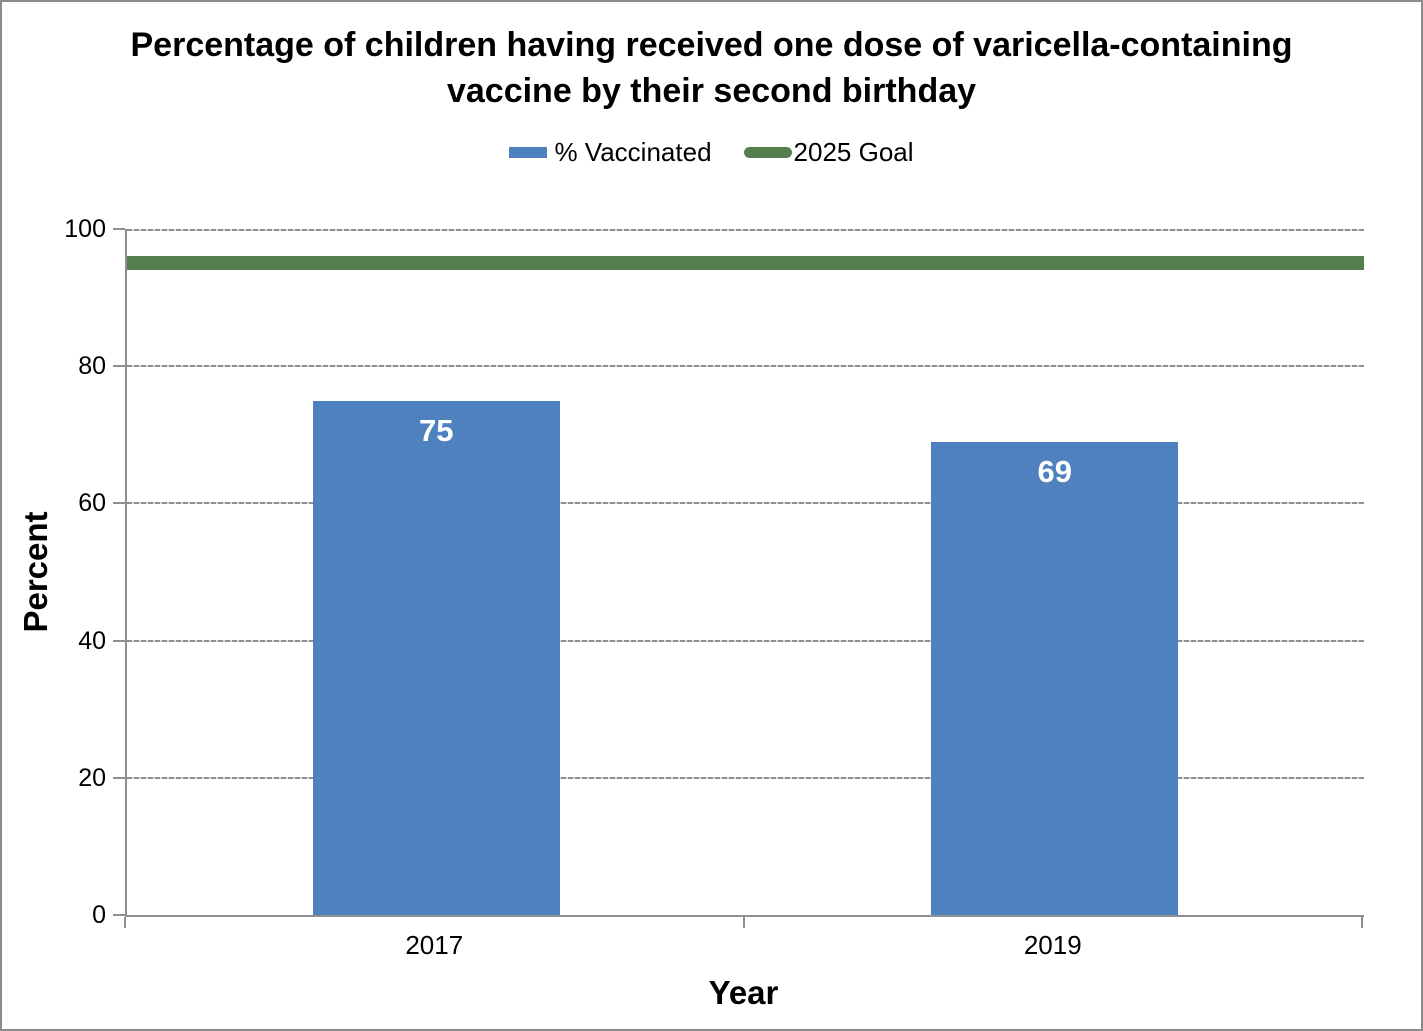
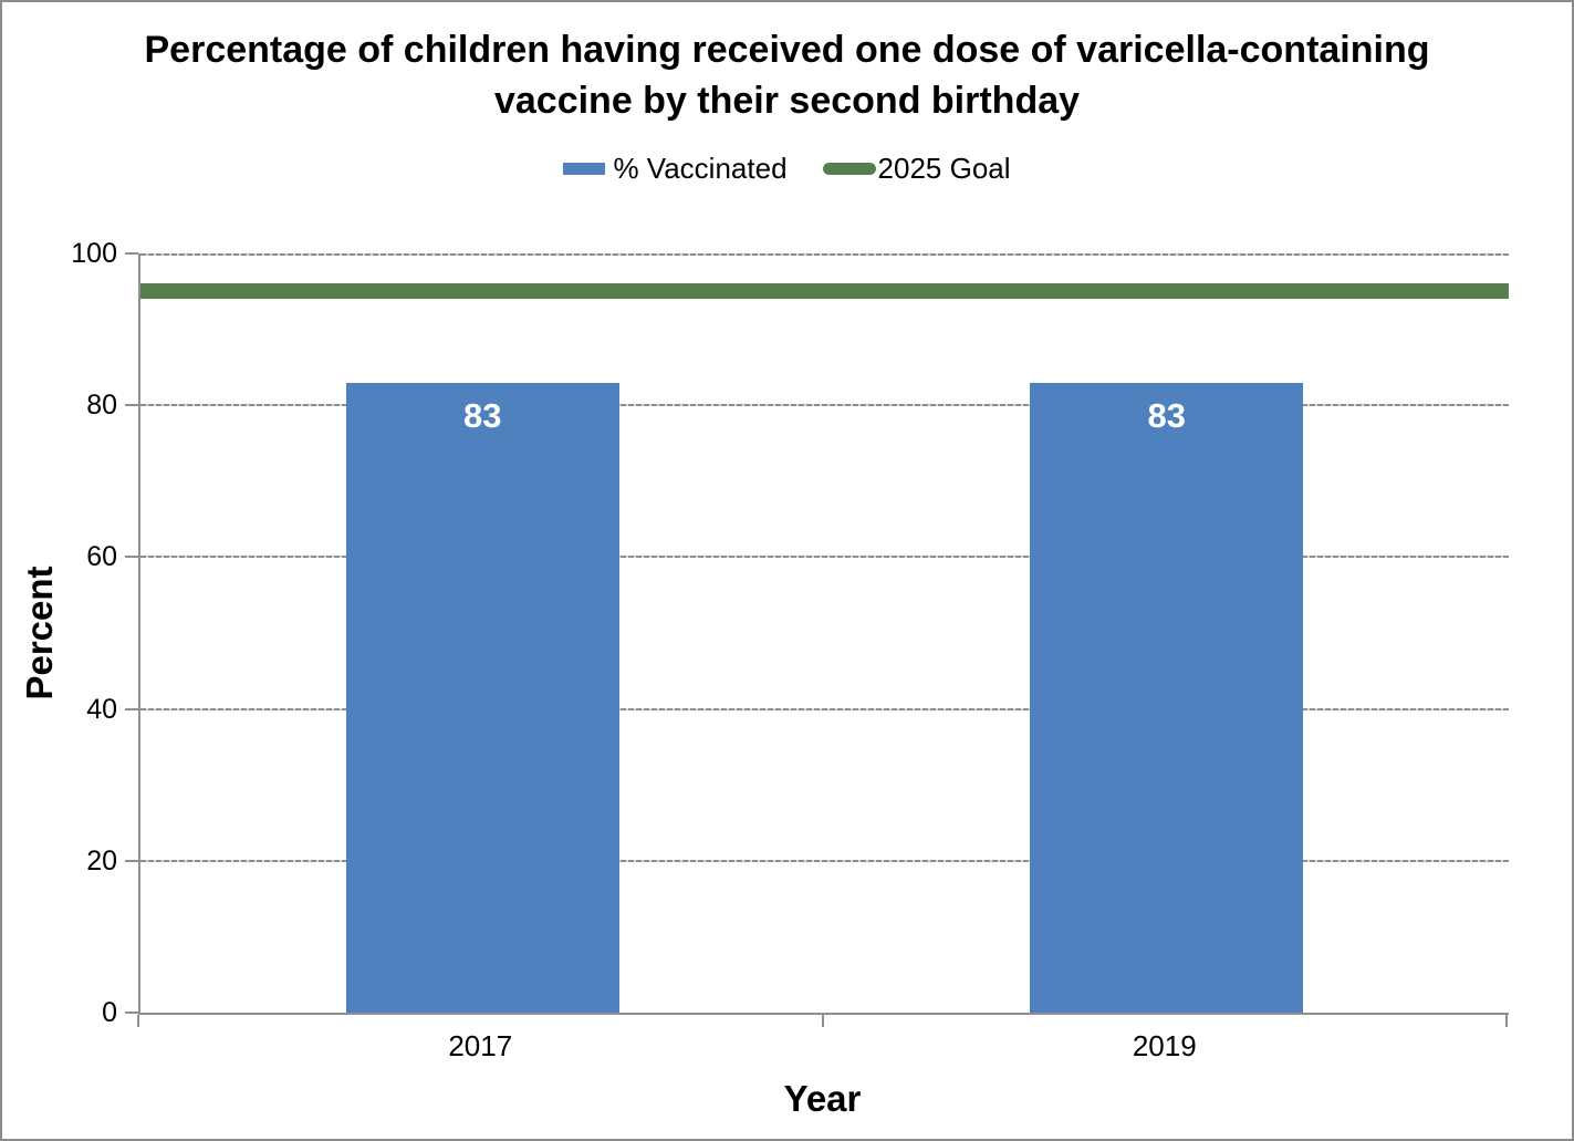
2017: 75 -> 83
2019: 69 -> 83
